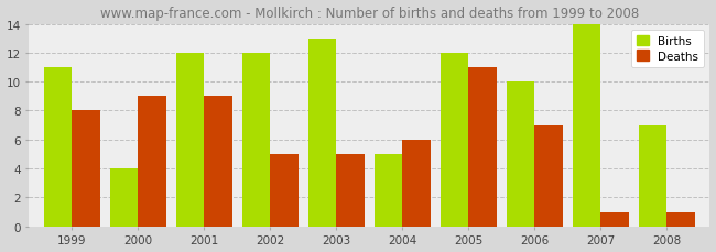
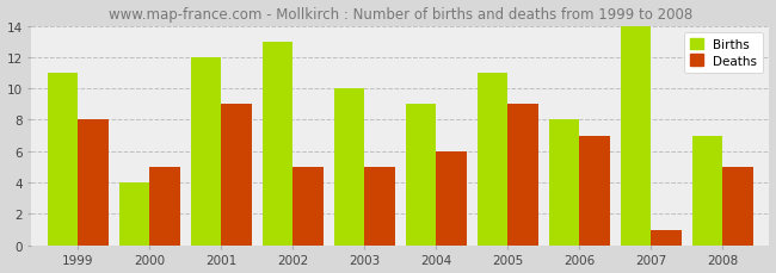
Deaths/2000: 9 -> 5
Births/2002: 12 -> 13
Births/2003: 13 -> 10
Births/2004: 5 -> 9
Births/2005: 12 -> 11
Deaths/2005: 11 -> 9
Births/2006: 10 -> 8
Deaths/2008: 1 -> 5
